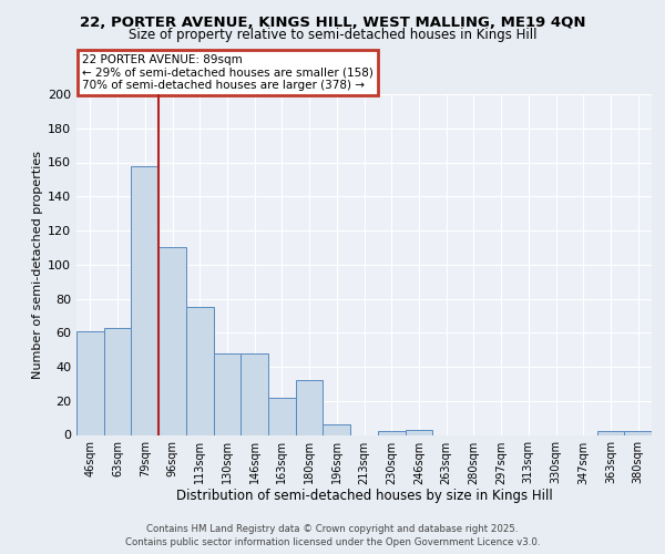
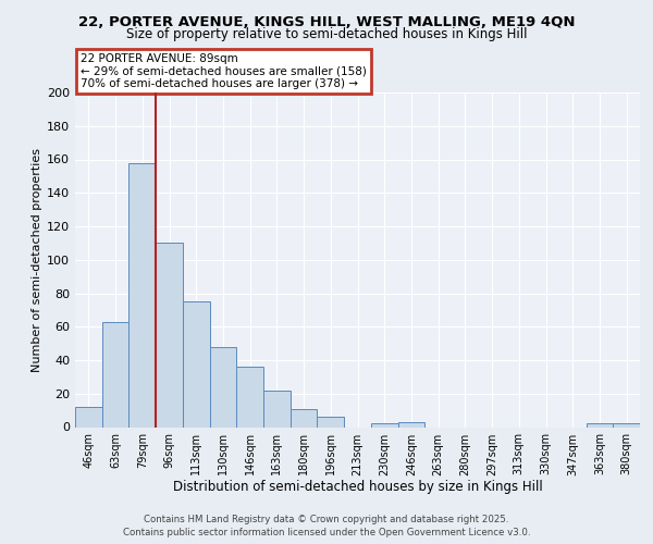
46sqm: 61 -> 12
146sqm: 48 -> 36
180sqm: 32 -> 11
